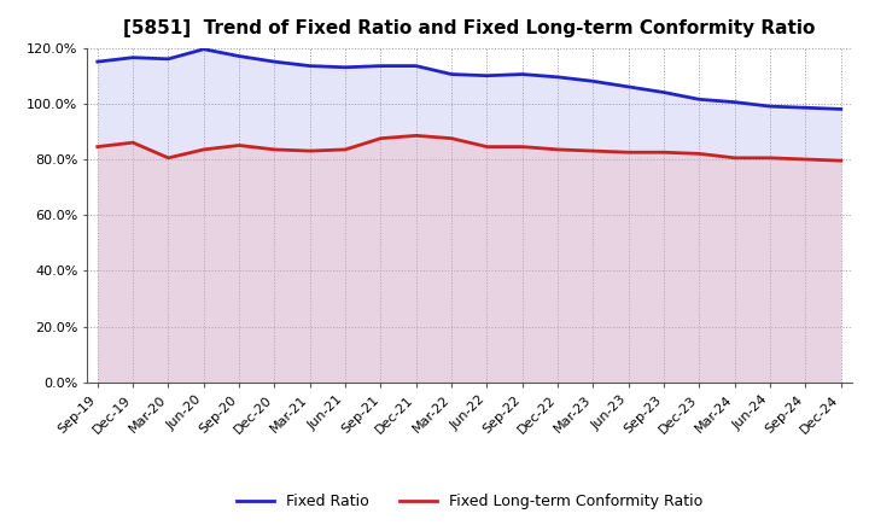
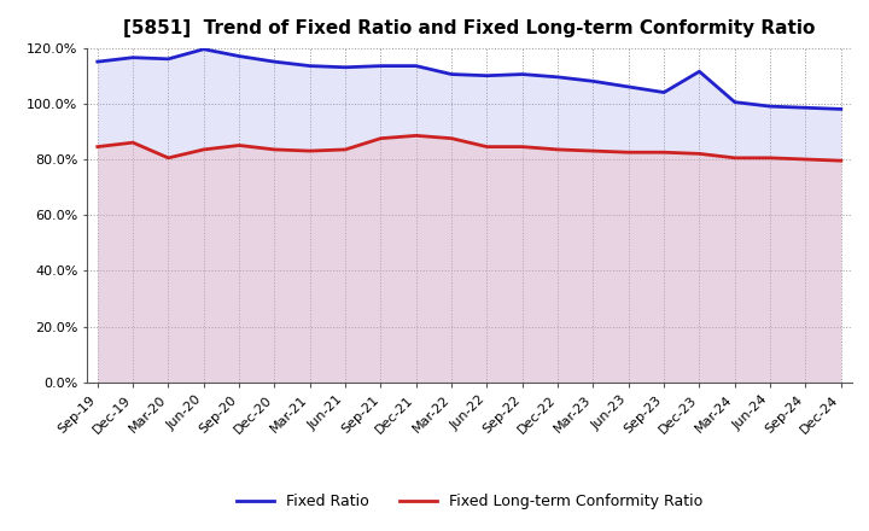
Fixed Ratio/Dec-23: 101.5% -> 111.5%
